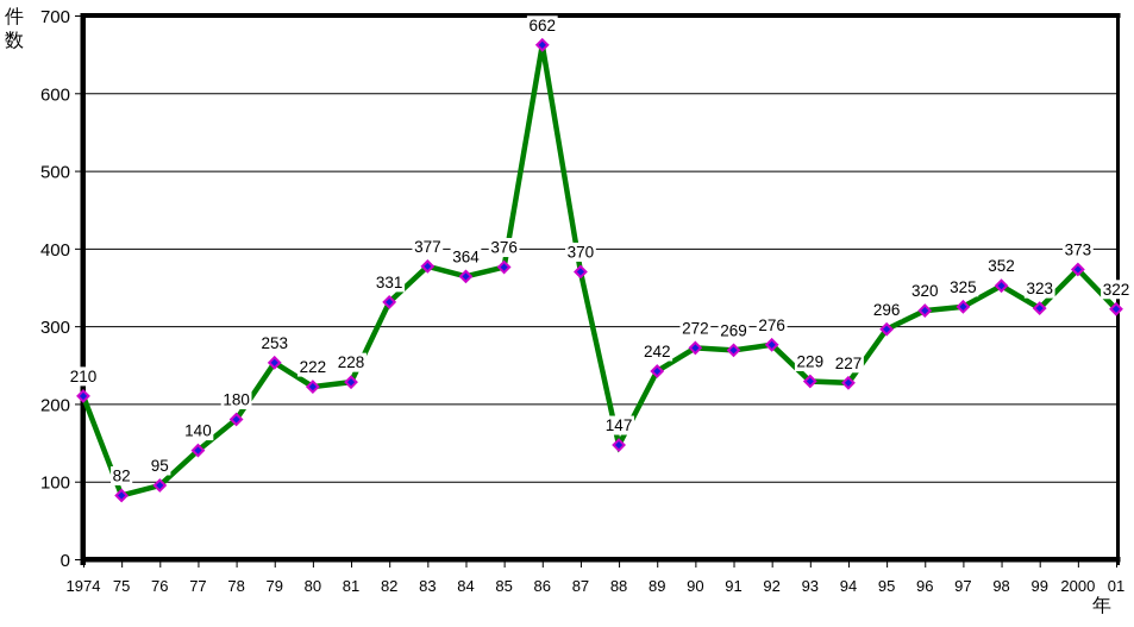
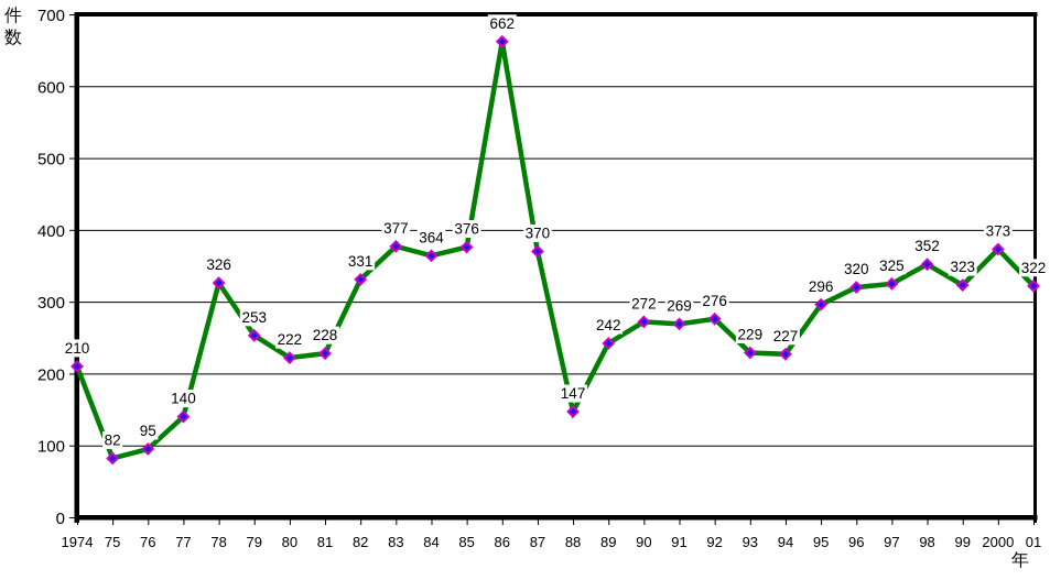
78: 180 -> 326
